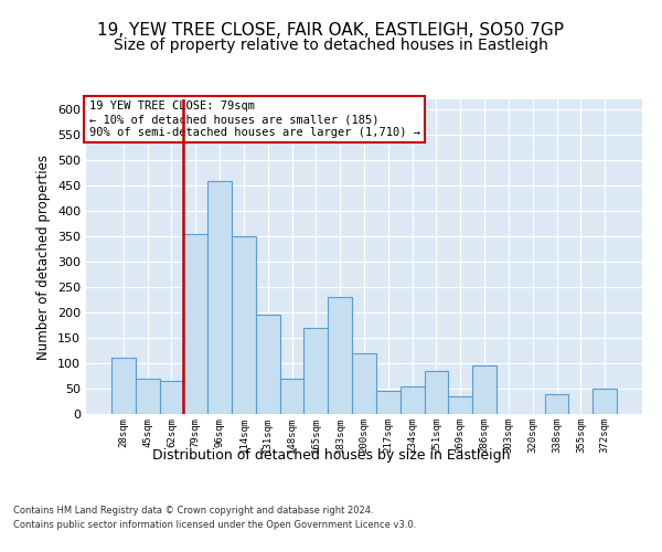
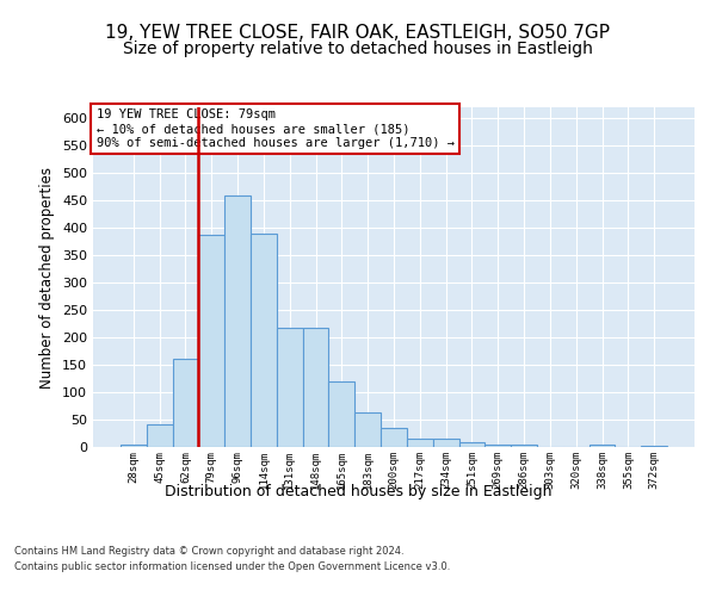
28sqm: 110 -> 5
45sqm: 70 -> 42
62sqm: 65 -> 160
79sqm: 355 -> 388
114sqm: 350 -> 390
131sqm: 195 -> 217
148sqm: 70 -> 217
165sqm: 170 -> 120
183sqm: 230 -> 63
200sqm: 120 -> 35
217sqm: 45 -> 16
234sqm: 55 -> 16
251sqm: 85 -> 8
269sqm: 35 -> 4
286sqm: 95 -> 4
338sqm: 40 -> 4
372sqm: 50 -> 2
